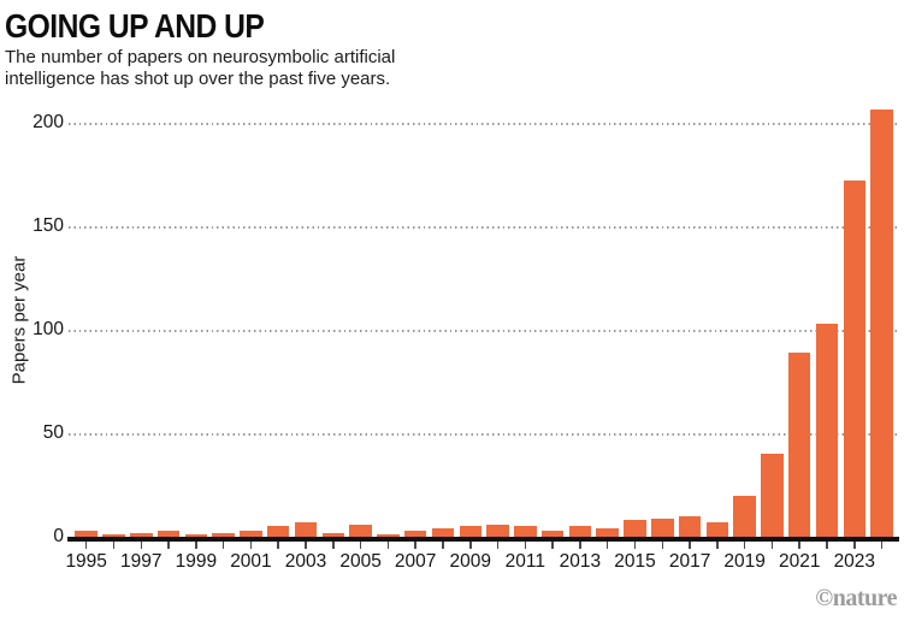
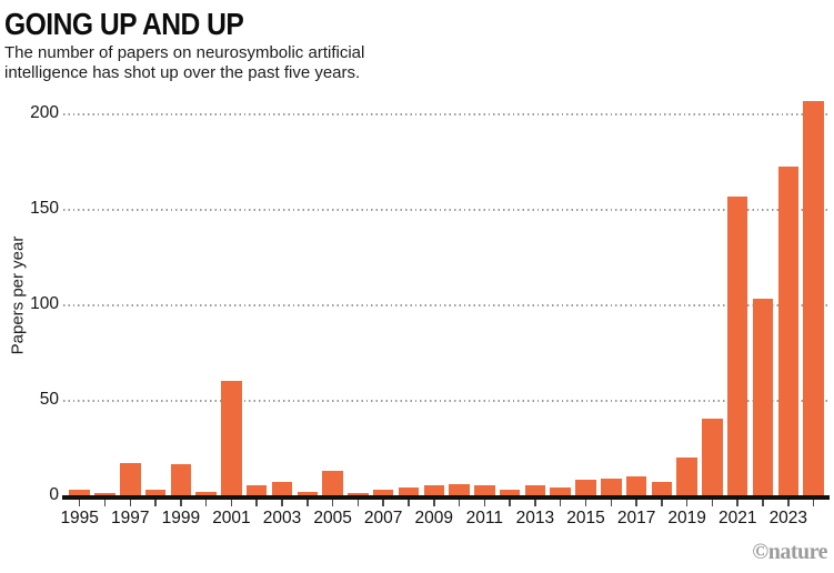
1997: 2 -> 17
1999: 1 -> 16
2001: 3 -> 60
2005: 6 -> 13
2021: 89 -> 156
